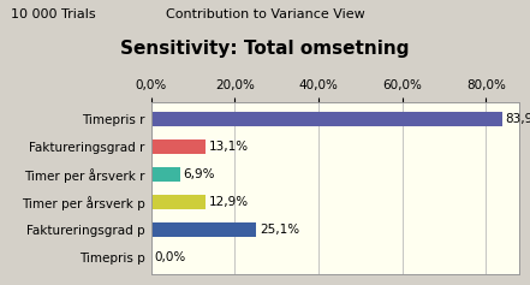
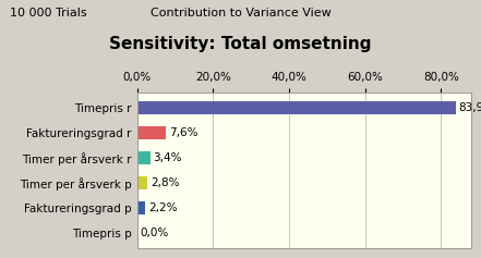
Faktureringsgrad r: 13,1% -> 7,6%
Timer per årsverk r: 6,9% -> 3,4%
Timer per årsverk p: 12,9% -> 2,8%
Faktureringsgrad p: 25,1% -> 2,2%
